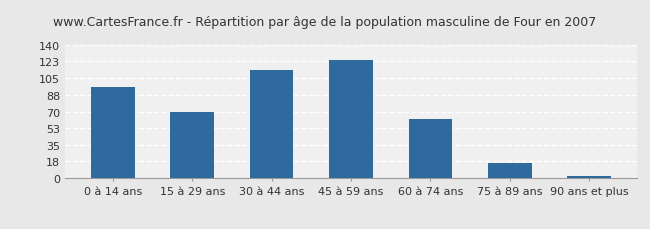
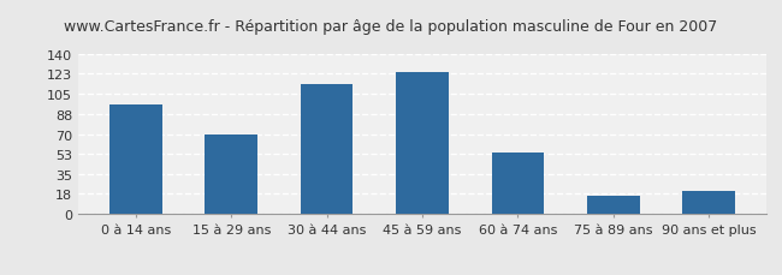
60 à 74 ans: 62 -> 54
90 ans et plus: 3 -> 20
